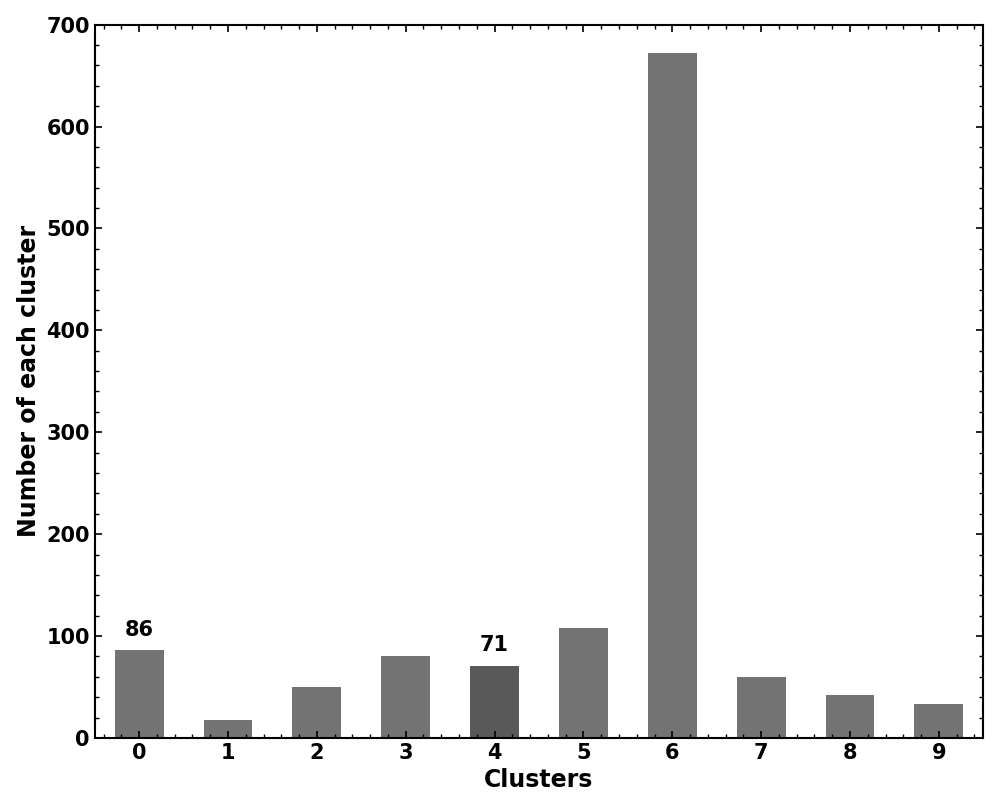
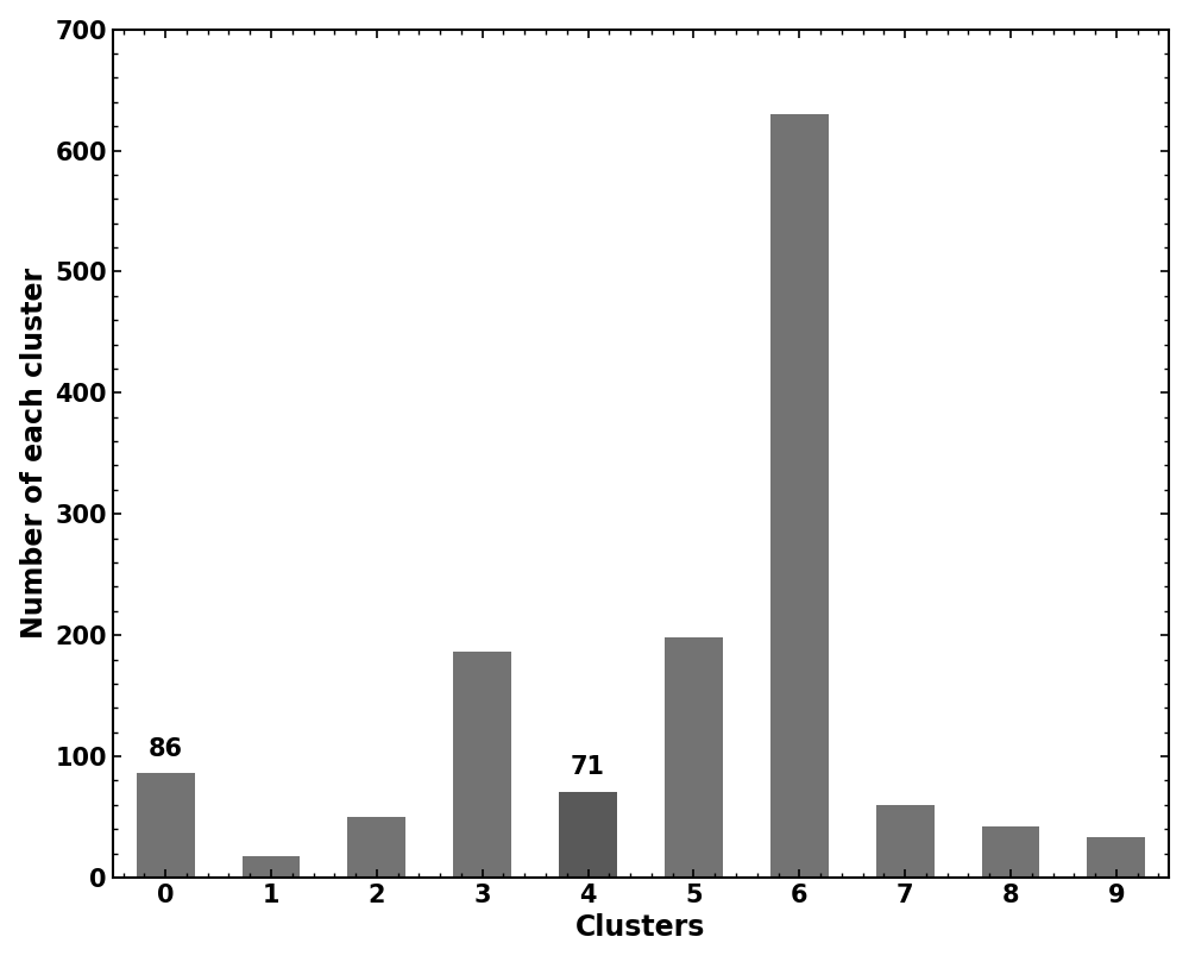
3: 80 -> 186
5: 108 -> 198
6: 672 -> 630
